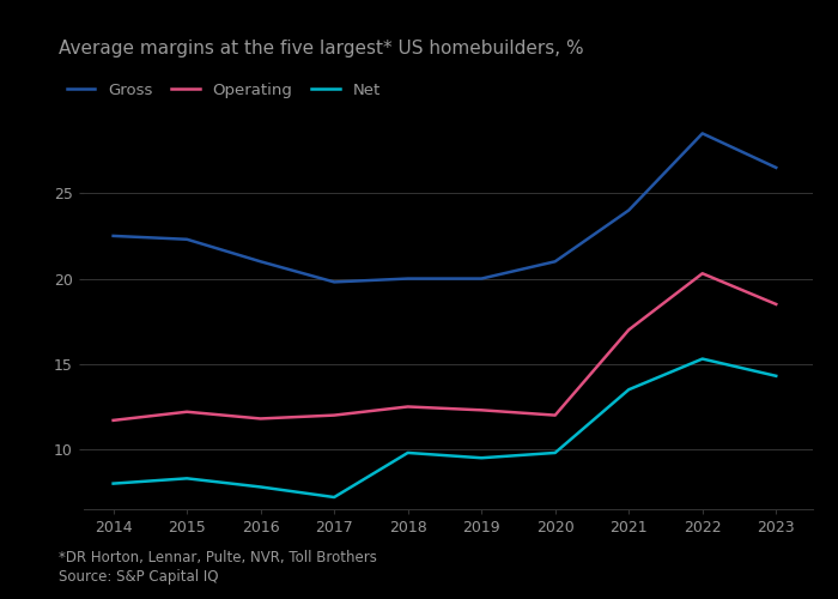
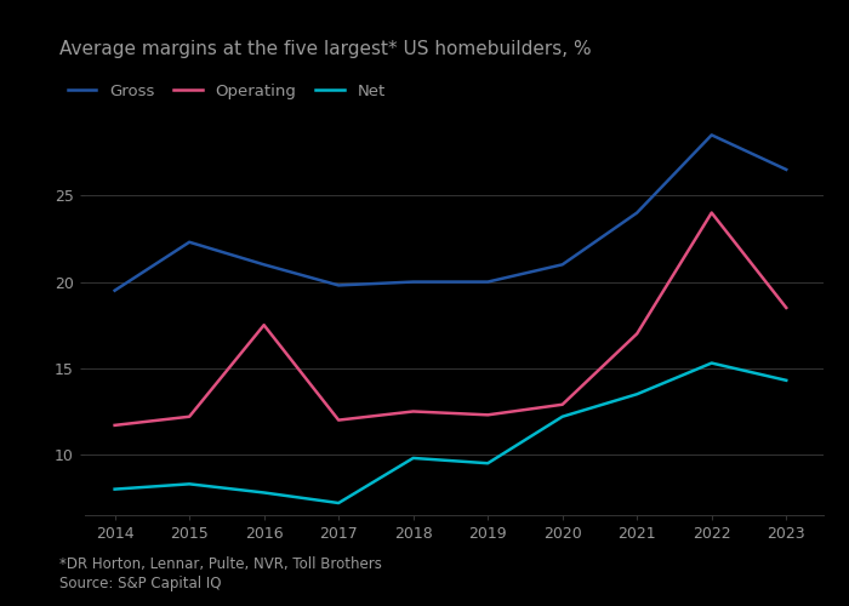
Gross/2014: 22.5 -> 19.5
Operating/2016: 11.8 -> 17.5
Operating/2020: 12.0 -> 12.9
Net/2020: 9.8 -> 12.2
Operating/2022: 20.3 -> 24.0
